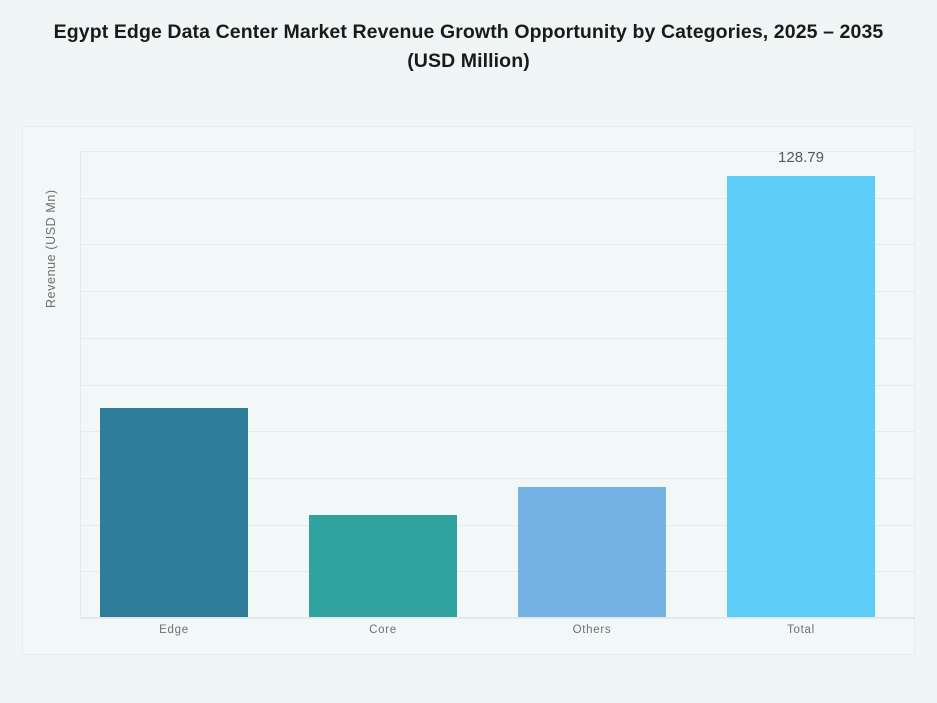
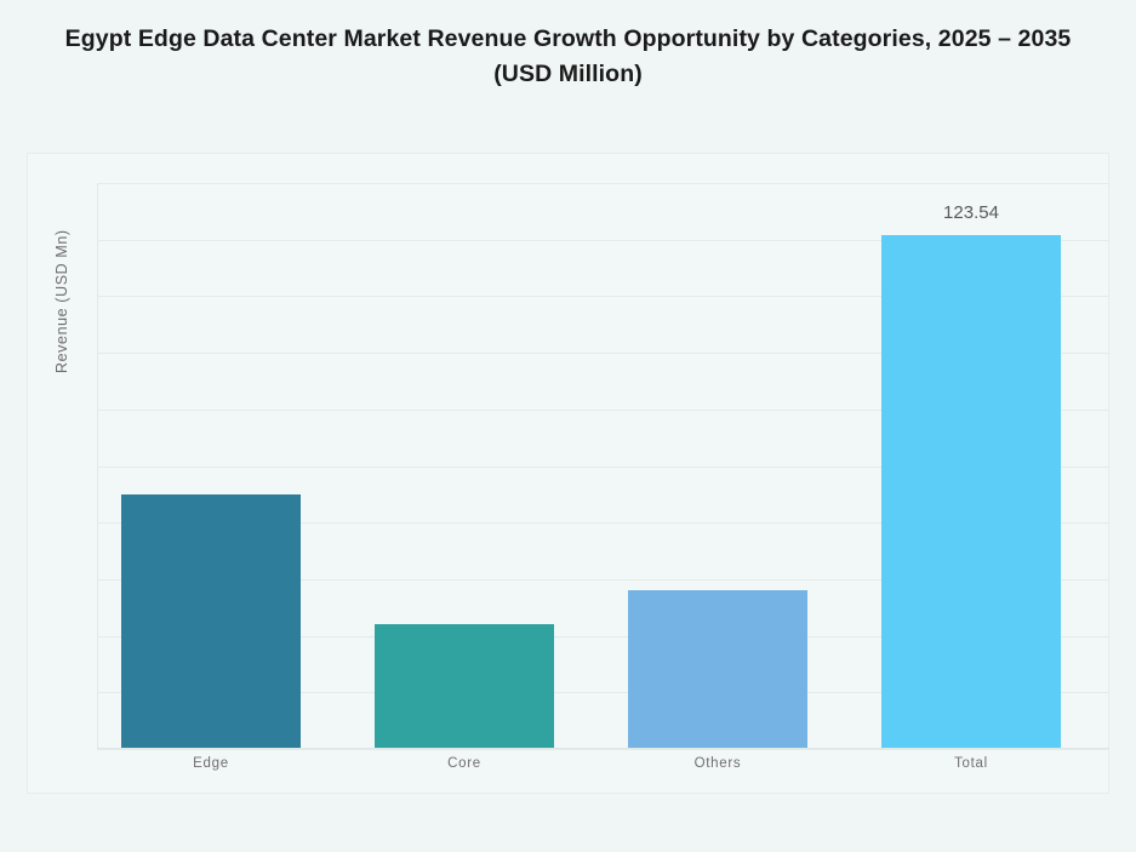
Total: 128.79 -> 123.54
